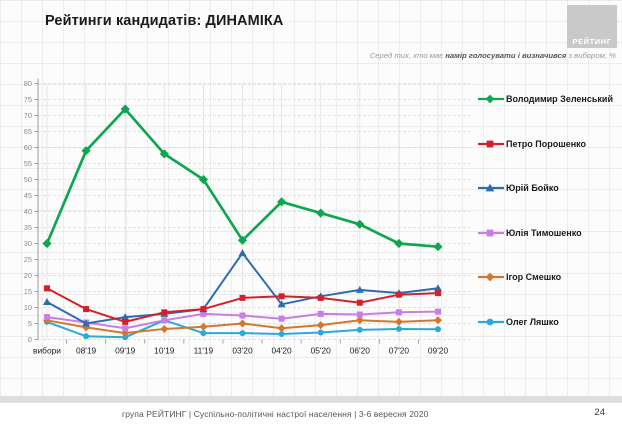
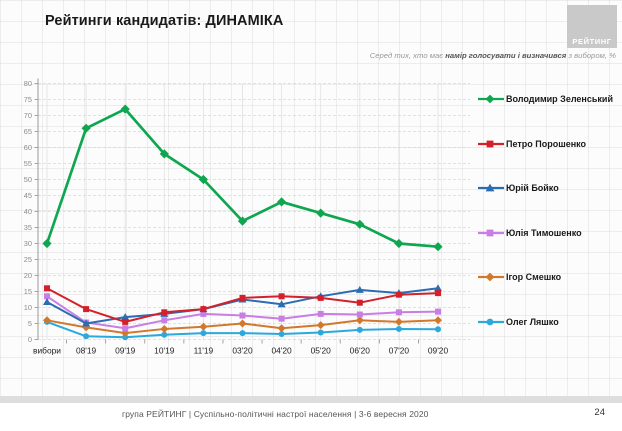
Юлія Тимошенко/вибори: 7 -> 14
Володимир Зеленський/08'19: 59 -> 66
Олег Ляшко/10'19: 6 -> 2
Володимир Зеленський/03'20: 31 -> 37
Юрій Бойко/03'20: 27 -> 12
